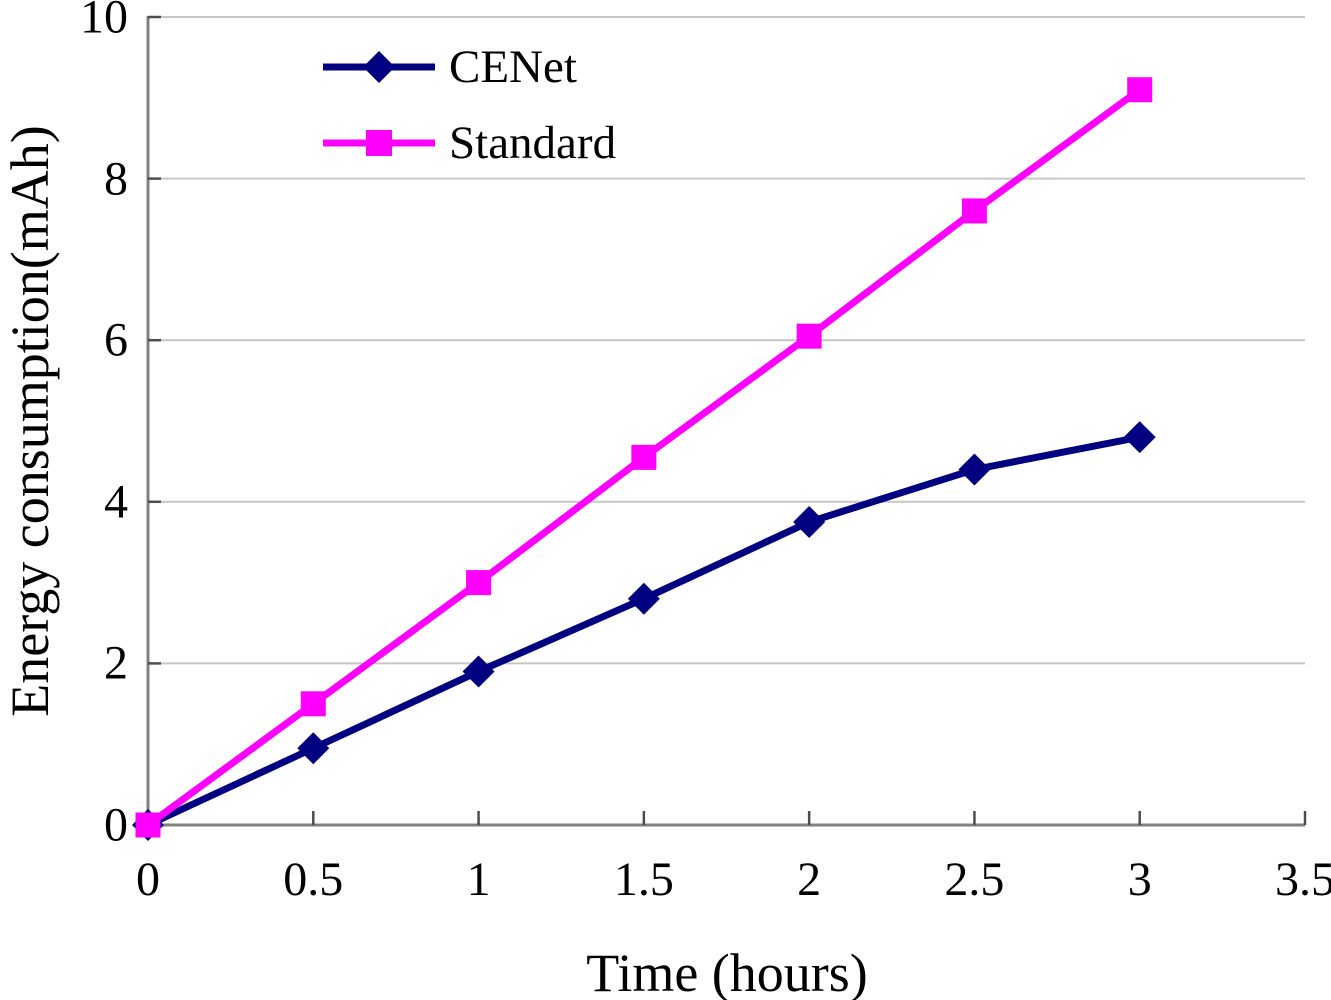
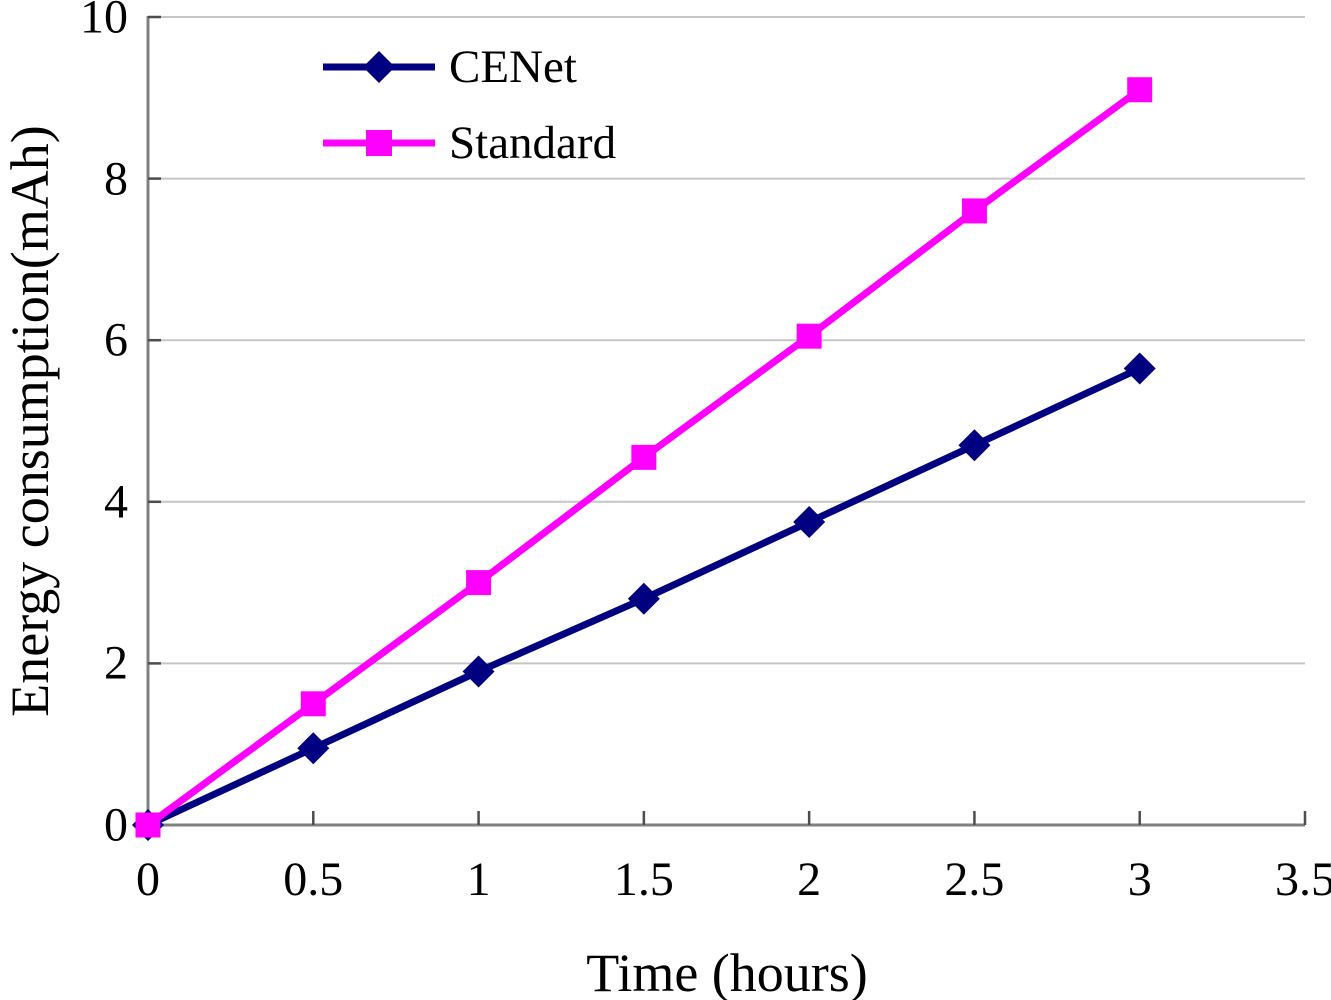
CENet/2.5: 4.4 -> 4.7
CENet/3: 4.8 -> 5.7
